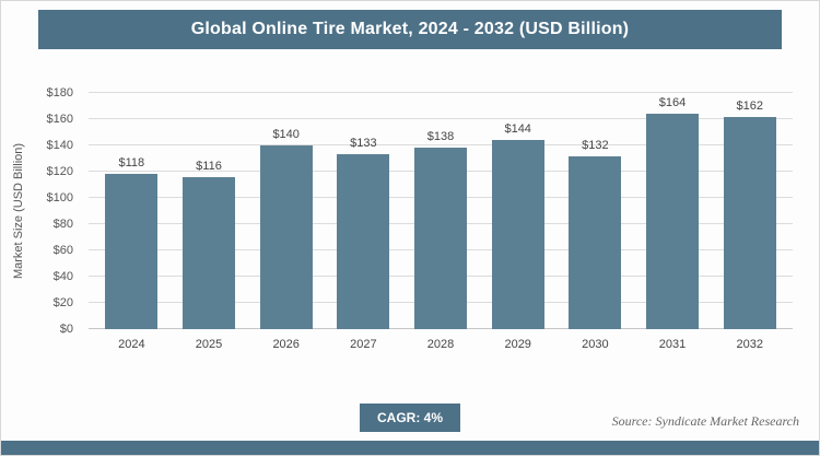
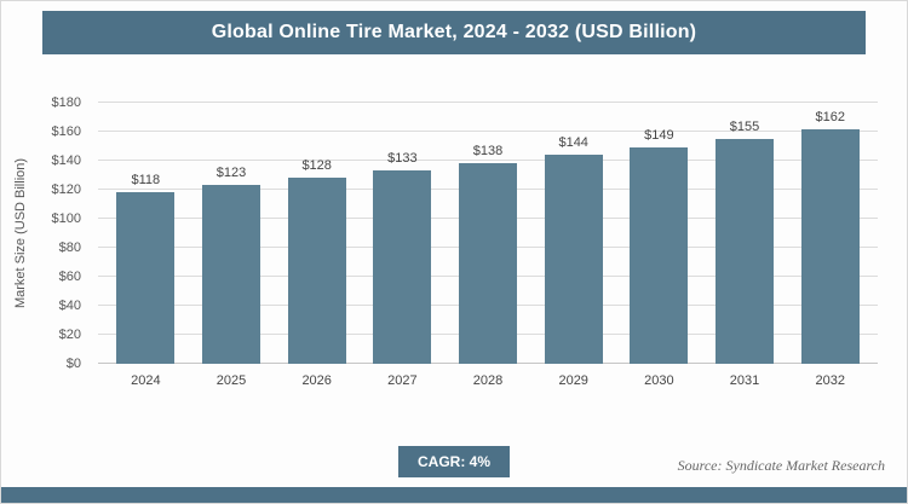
2025: $116 -> $123
2026: $140 -> $128
2030: $132 -> $149
2031: $164 -> $155
